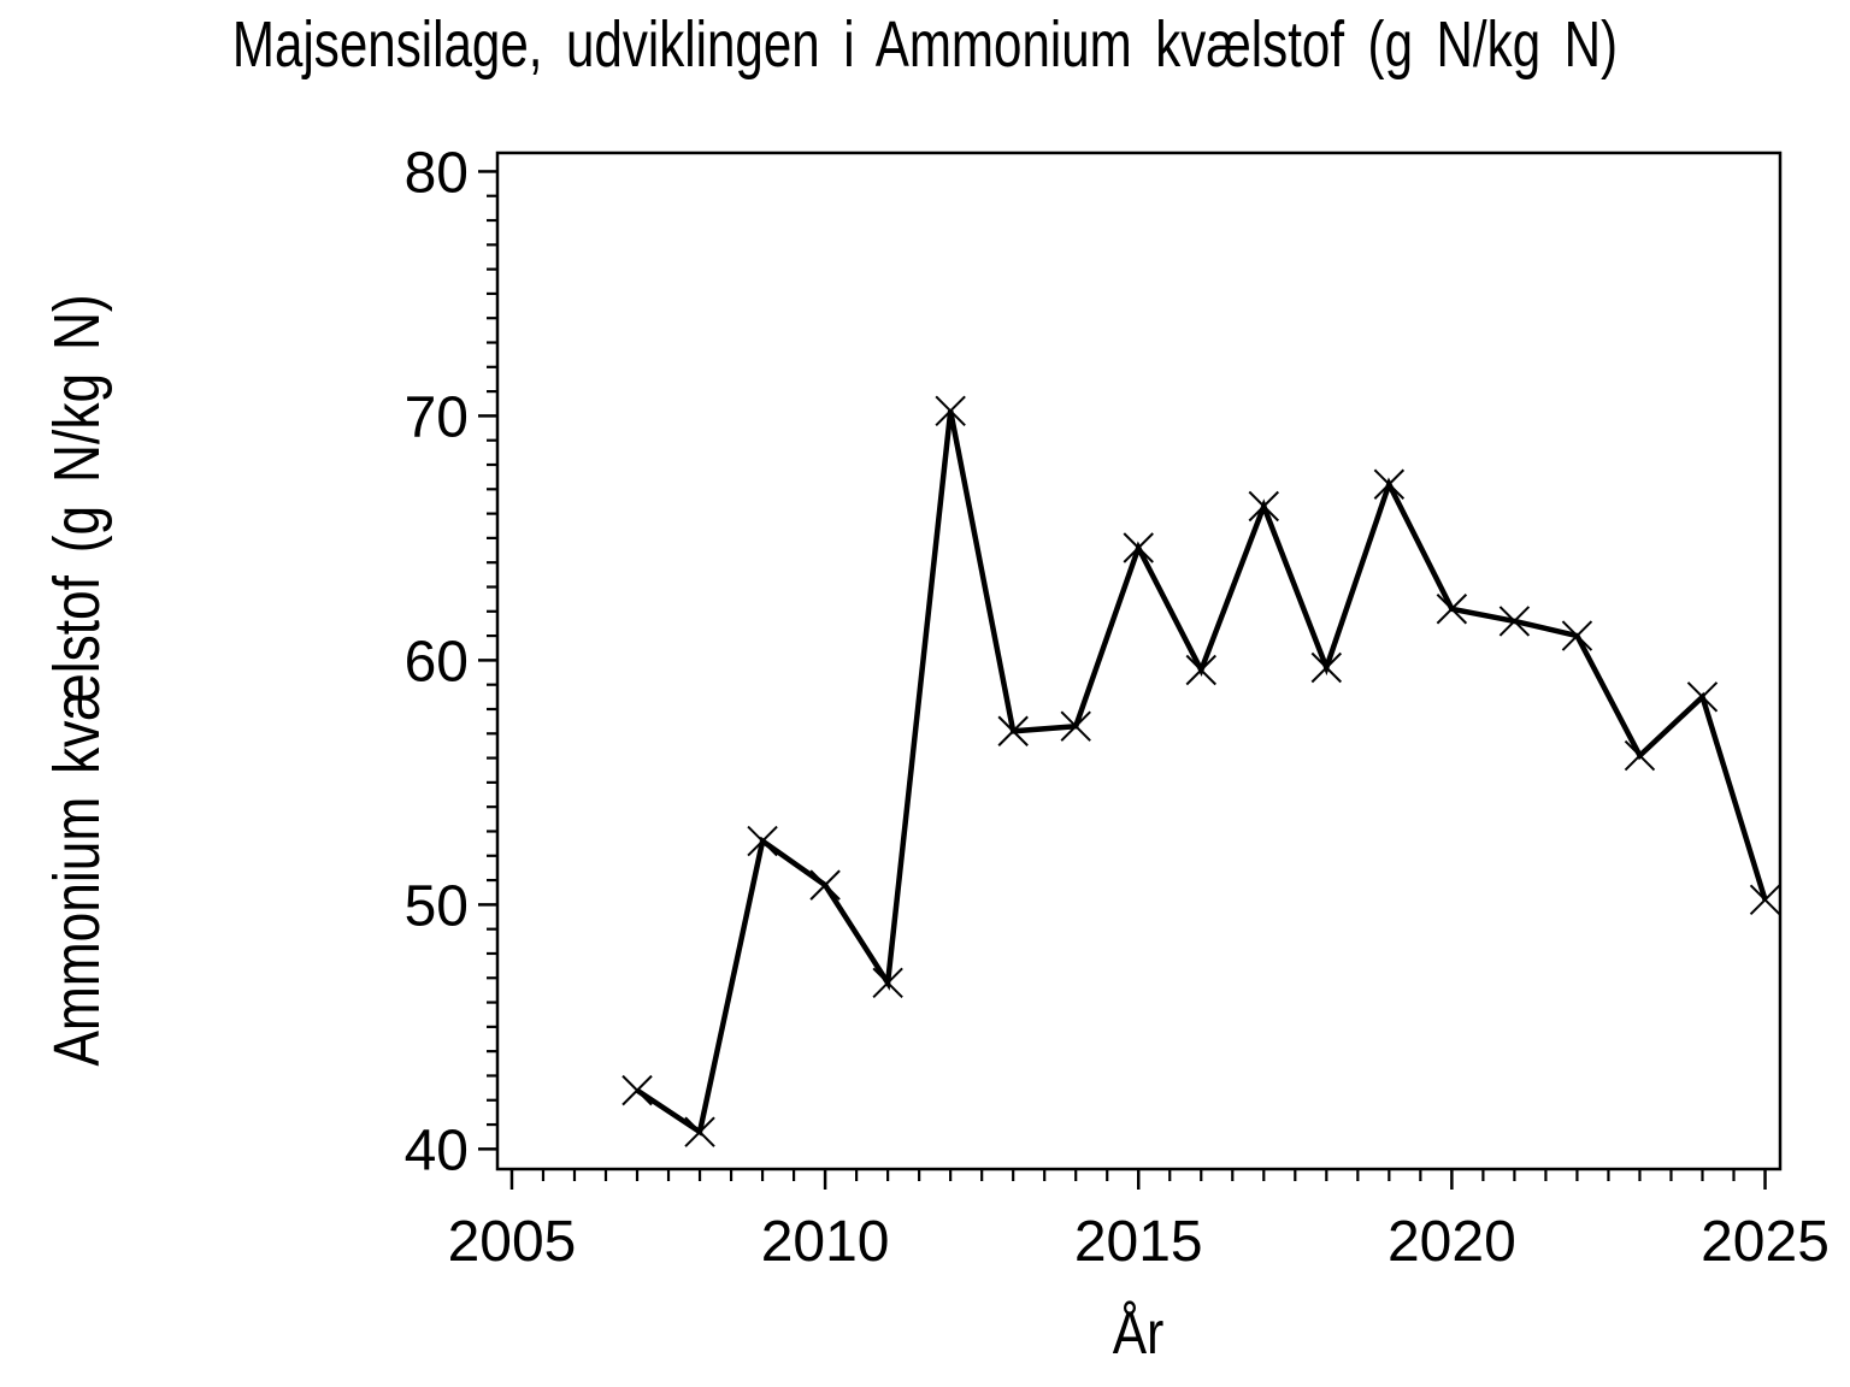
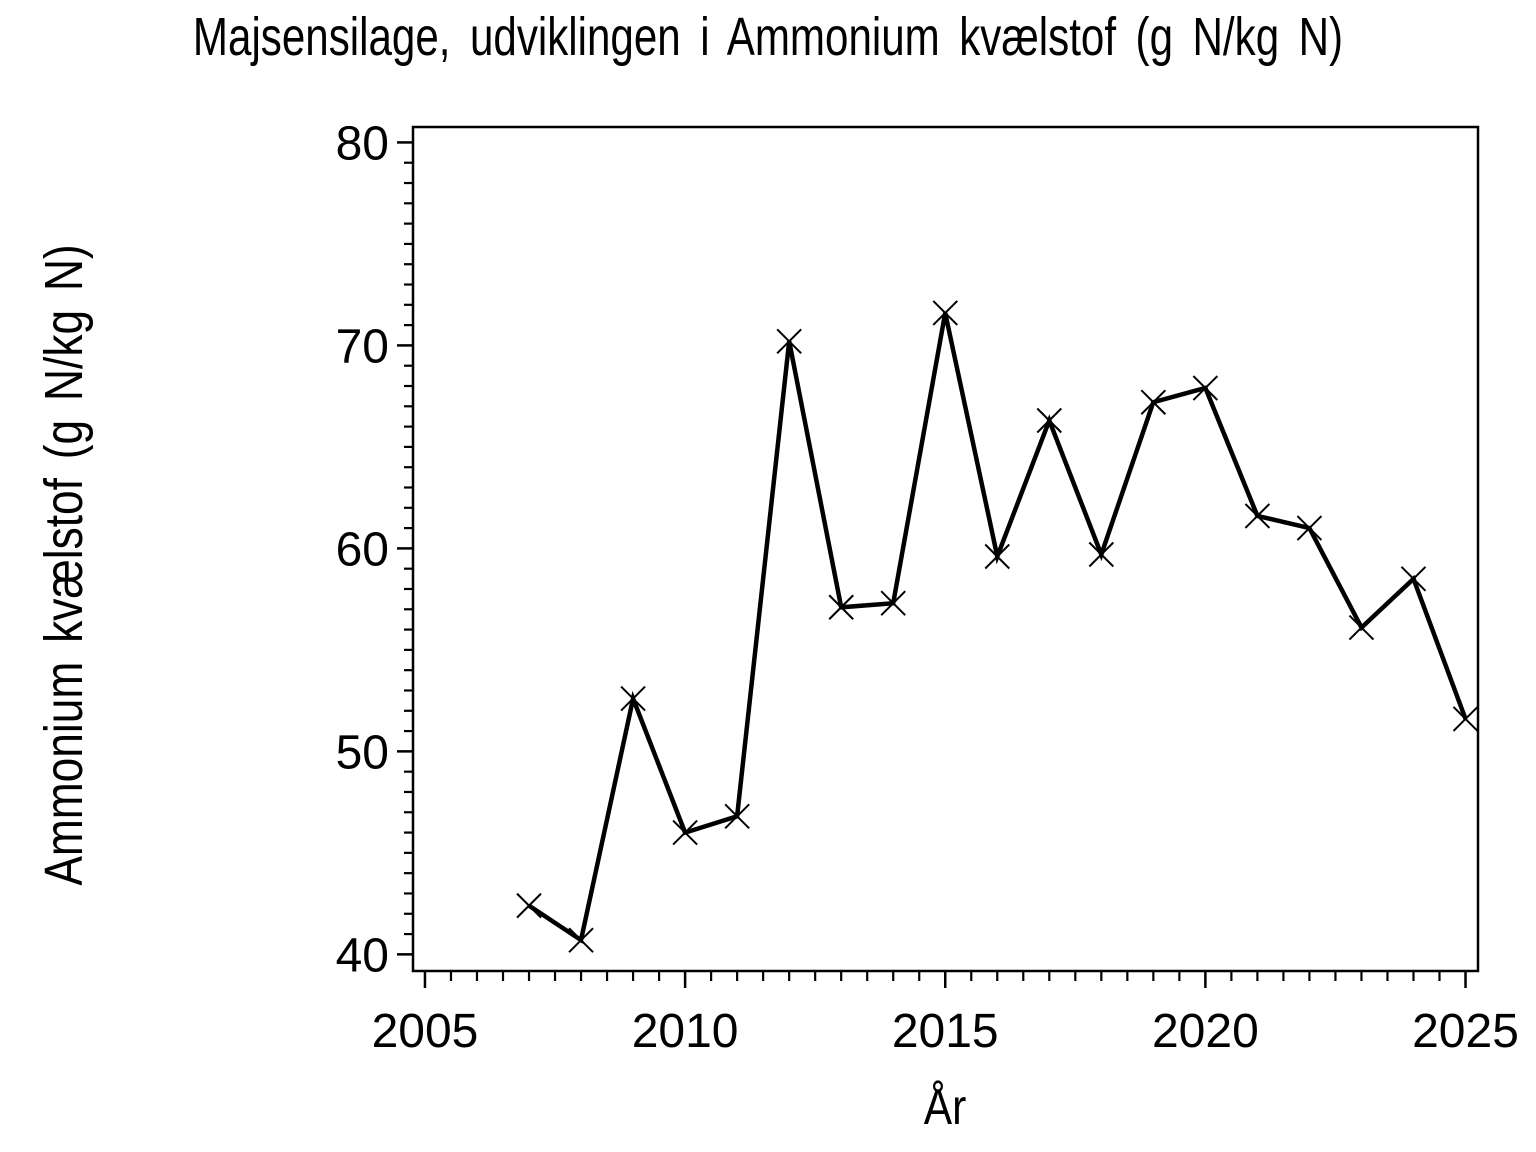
2010: 50.8 -> 46.0
2015: 64.6 -> 71.6
2020: 62.1 -> 67.9
2025: 50.2 -> 51.6
